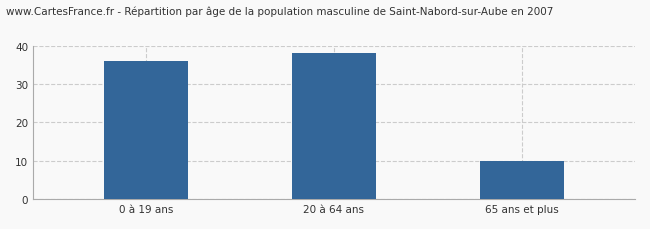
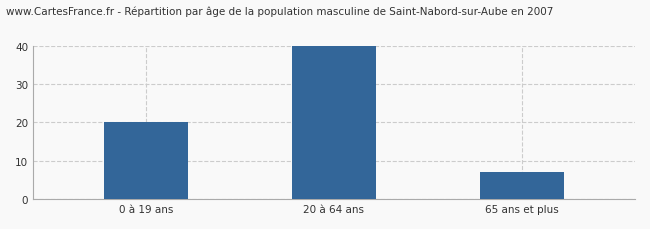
0 à 19 ans: 36 -> 20
20 à 64 ans: 38 -> 40
65 ans et plus: 10 -> 7
